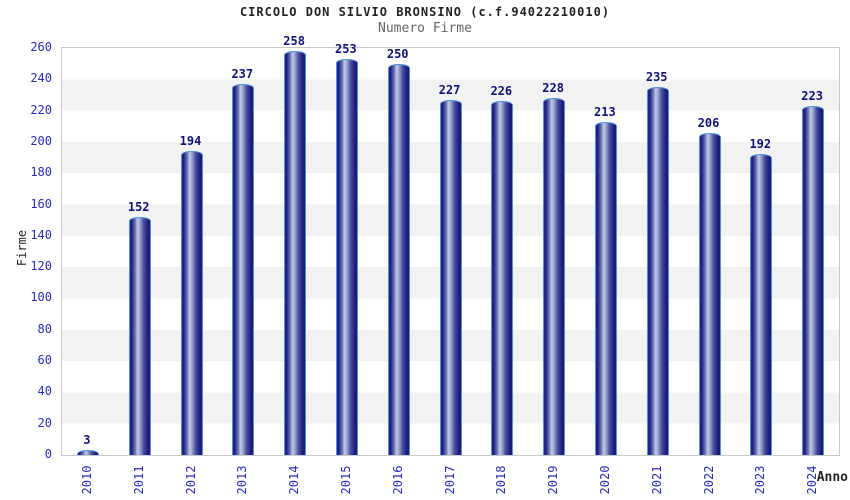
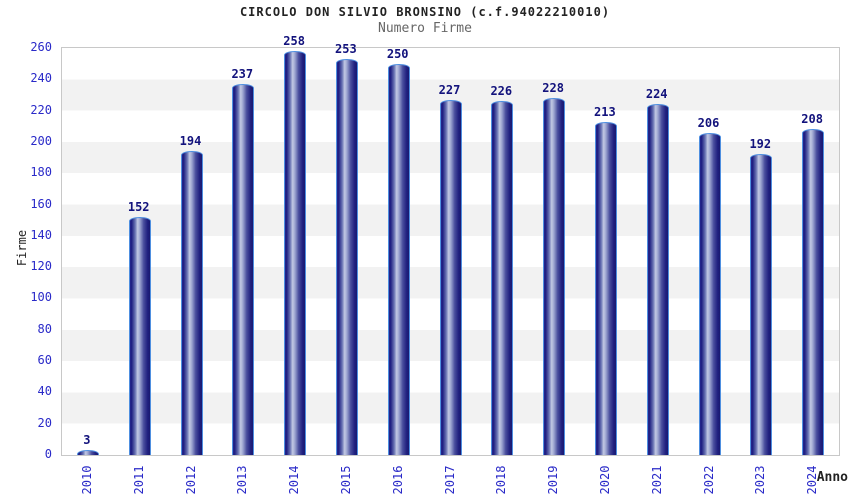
2021: 235 -> 224
2024: 223 -> 208
